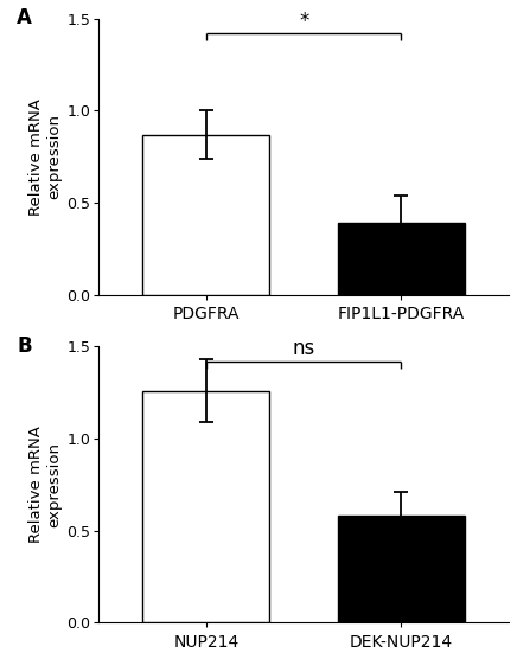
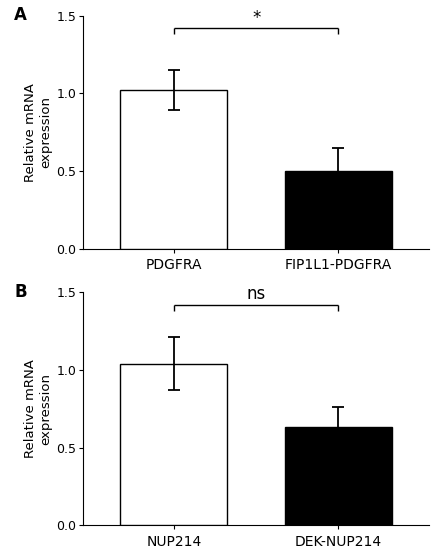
PDGFRA: 0.87 -> 1.02
FIP1L1-PDGFRA: 0.39 -> 0.50
NUP214: 1.26 -> 1.04
DEK-NUP214: 0.58 -> 0.63
